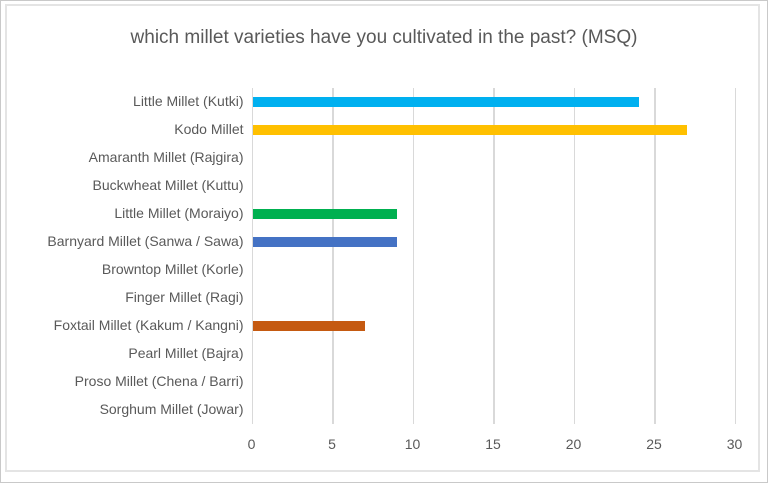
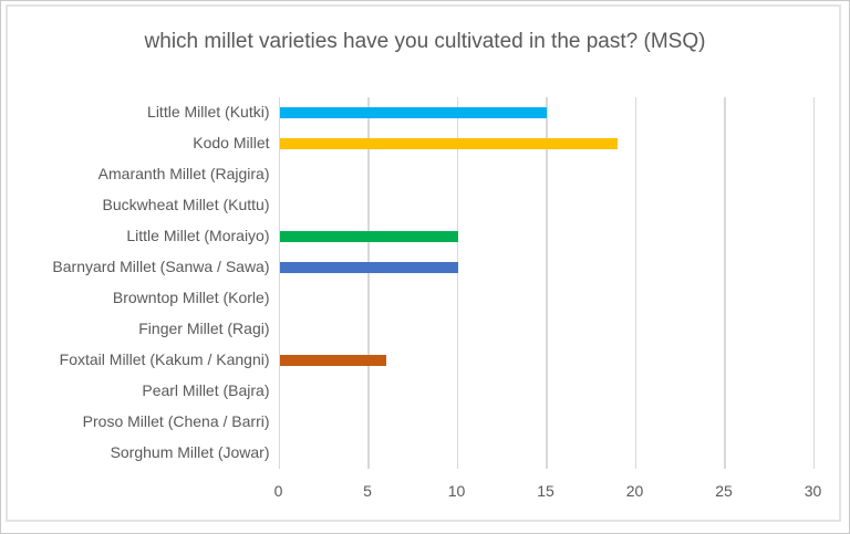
Little Millet (Kutki): 24 -> 15
Kodo Millet: 27 -> 19
Little Millet (Moraiyo): 9 -> 10
Barnyard Millet (Sanwa / Sawa): 9 -> 10
Foxtail Millet (Kakum / Kangni): 7 -> 6
